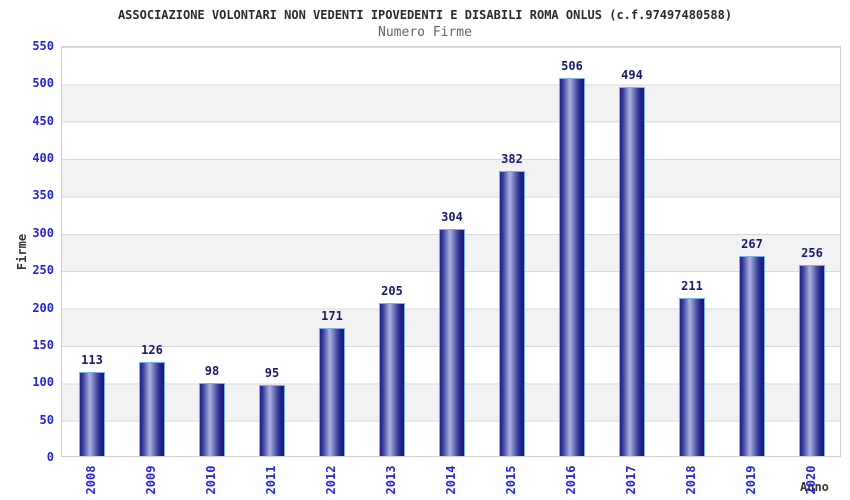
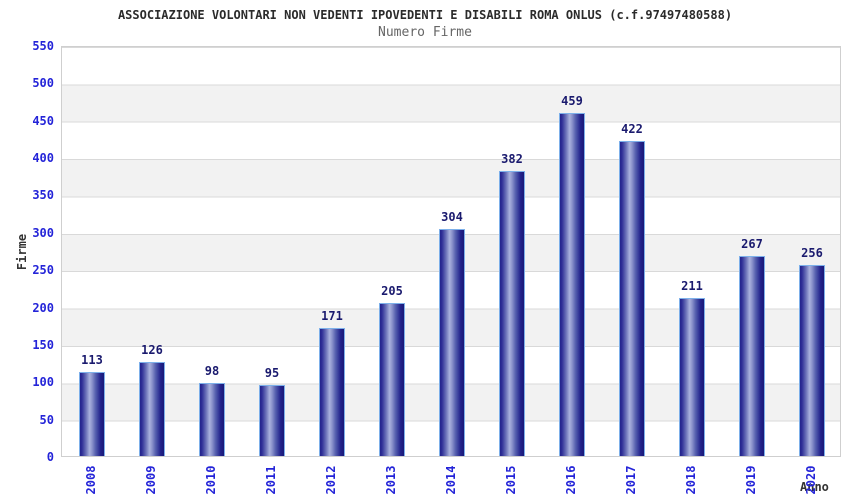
2016: 506 -> 459
2017: 494 -> 422
